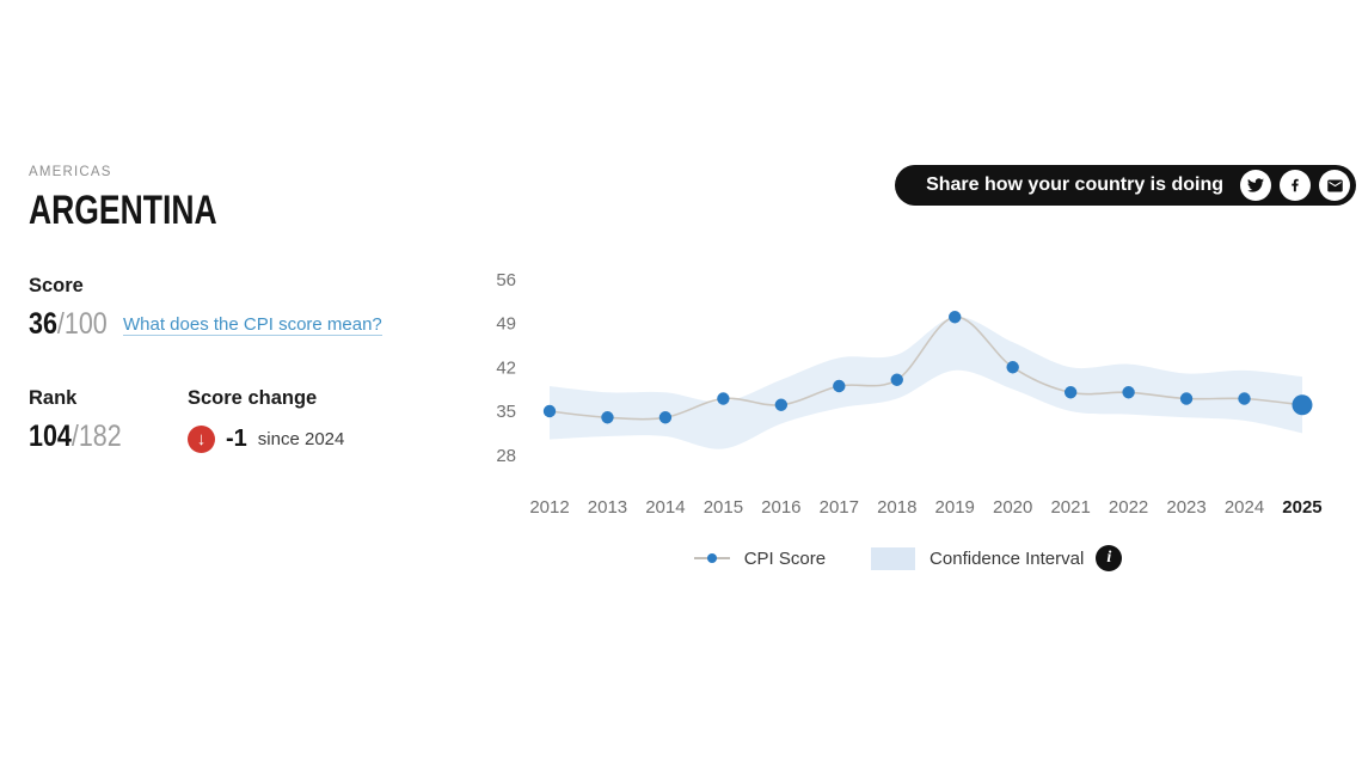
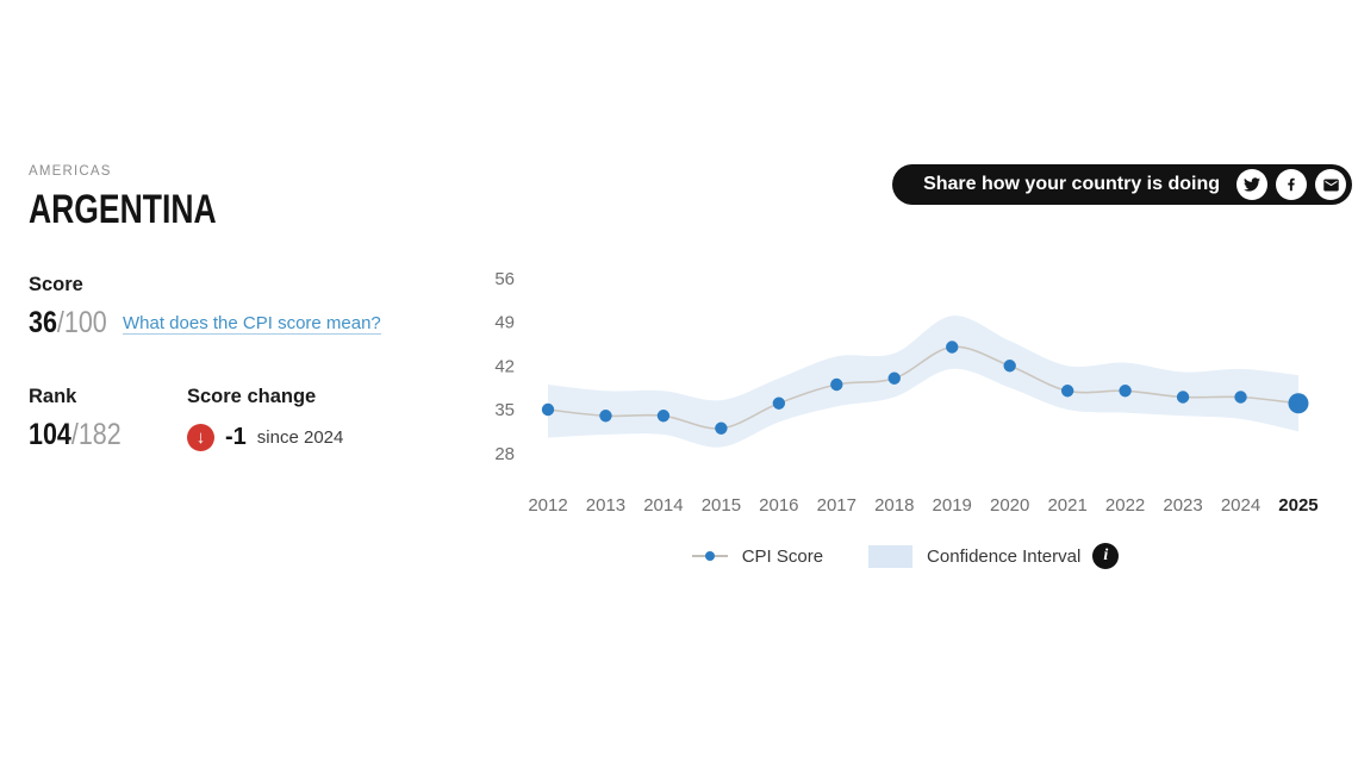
2015: 37 -> 32
2019: 50 -> 45
